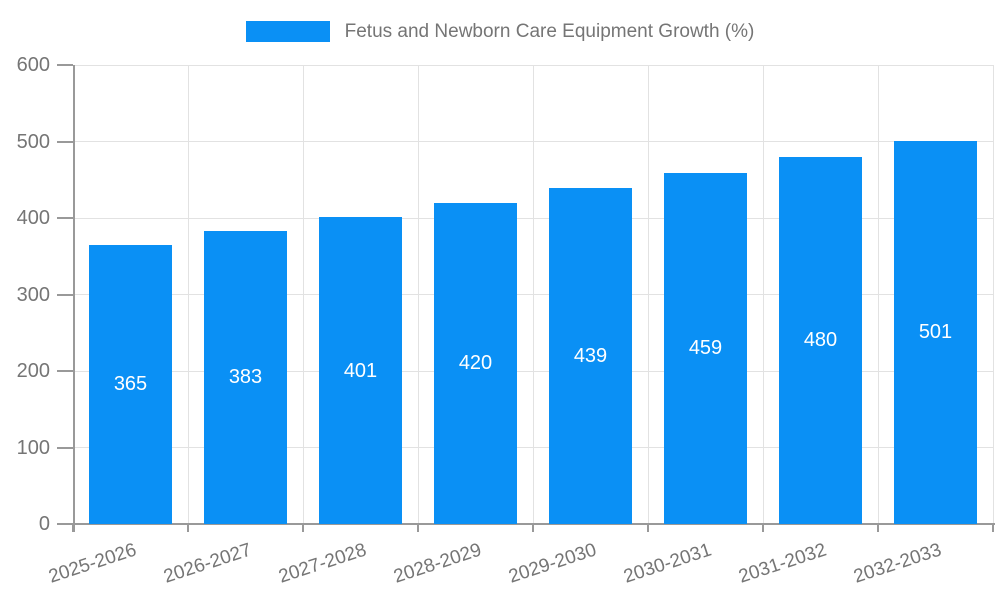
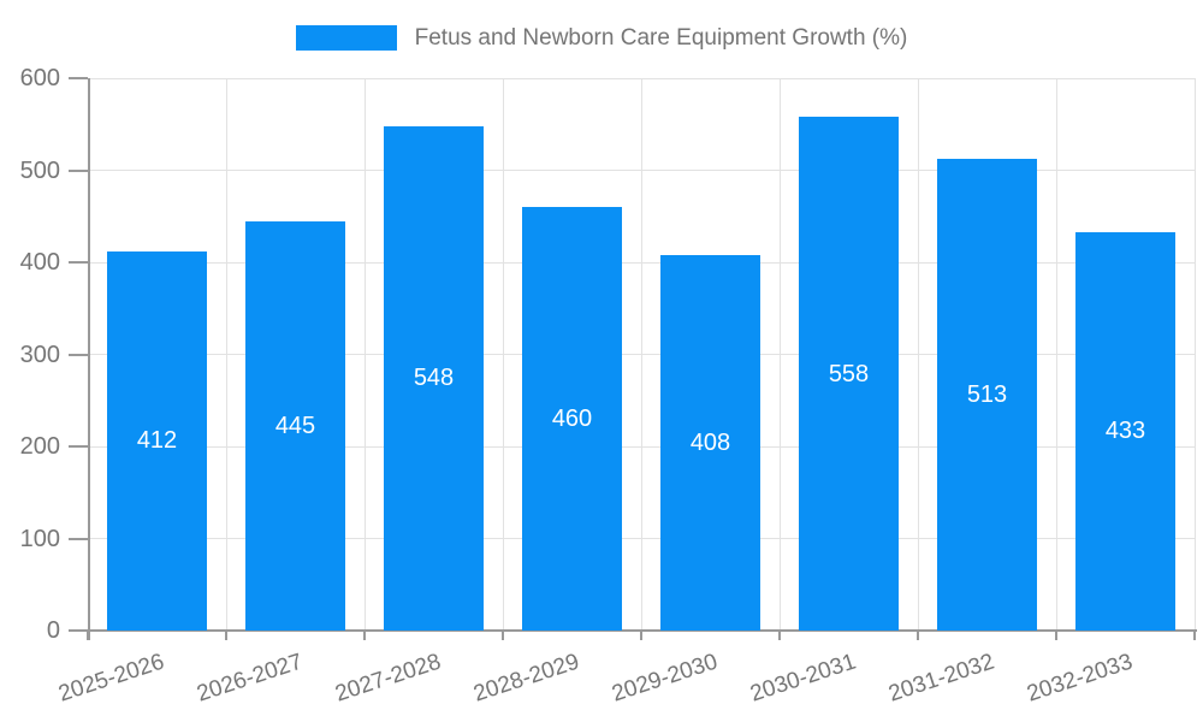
2025-2026: 365 -> 412
2026-2027: 383 -> 445
2027-2028: 401 -> 548
2028-2029: 420 -> 460
2029-2030: 439 -> 408
2030-2031: 459 -> 558
2031-2032: 480 -> 513
2032-2033: 501 -> 433
